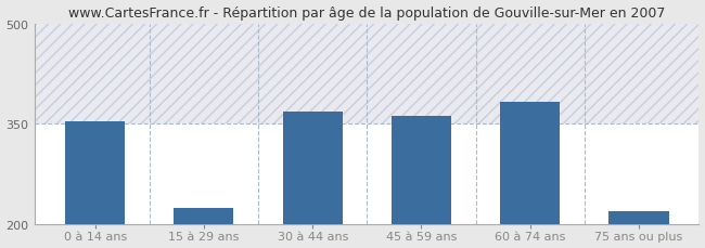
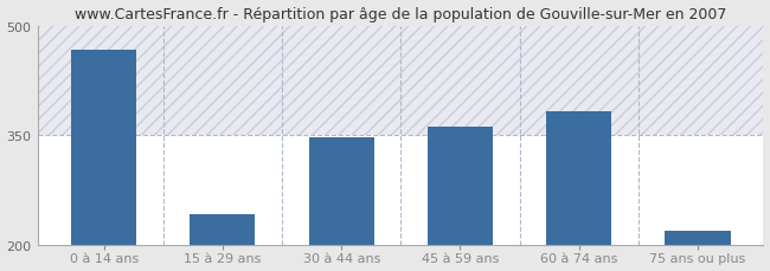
0 à 14 ans: 353 -> 466
15 à 29 ans: 224 -> 242
30 à 44 ans: 368 -> 346
